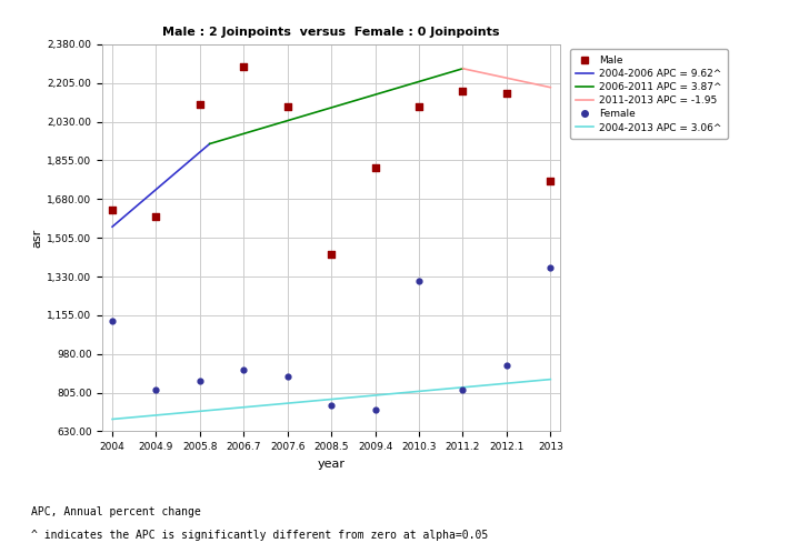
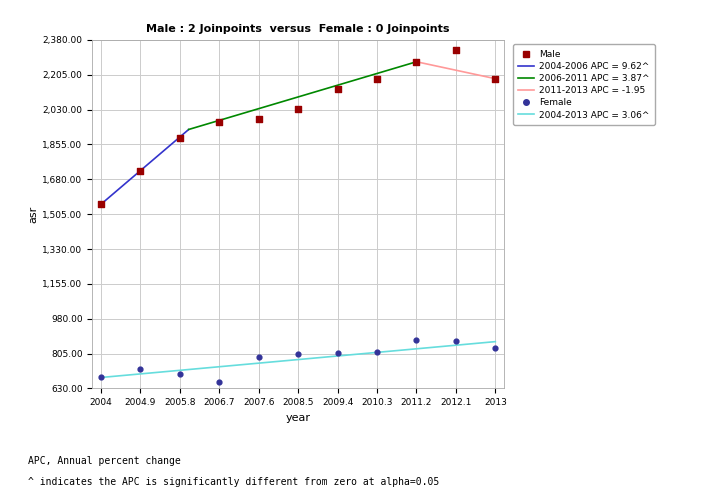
Male/2004: 1,630 -> 1,560
Female/2004: 1,130 -> 680
Male/2004.9: 1,600 -> 1,720
Female/2004.9: 820 -> 730
Male/2005.8: 2,110 -> 1,880
Female/2005.8: 860 -> 700
Male/2006.7: 2,280 -> 1,970
Female/2006.7: 910 -> 660
Male/2007.6: 2,100 -> 1,980
Female/2007.6: 880 -> 790
Male/2008.5: 1,430 -> 2,040
Female/2008.5: 750 -> 800
Male/2009.4: 1,820 -> 2,140
Female/2009.4: 730 -> 810
Male/2010.3: 2,100 -> 2,180
Female/2010.3: 1,310 -> 820
Male/2011.2: 2,170 -> 2,270
Female/2011.2: 820 -> 880
Male/2012.1: 2,160 -> 2,330
Female/2012.1: 930 -> 870
Male/2013: 1,760 -> 2,180
Female/2013: 1,370 -> 840
